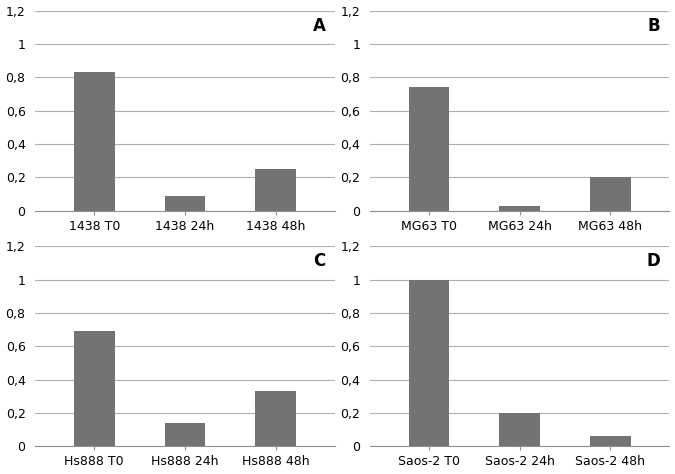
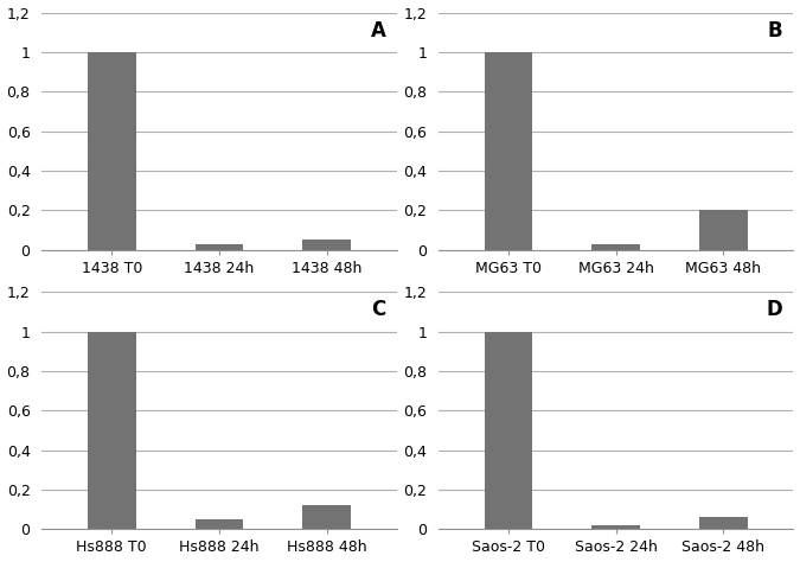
1438 T0: 0,83 -> 1,00
1438 24h: 0,09 -> 0,03
1438 48h: 0,25 -> 0,05
MG63 T0: 0,74 -> 1,00
Hs888 T0: 0,69 -> 1,00
Hs888 24h: 0,14 -> 0,05
Hs888 48h: 0,33 -> 0,12
Saos-2 24h: 0,20 -> 0,02
